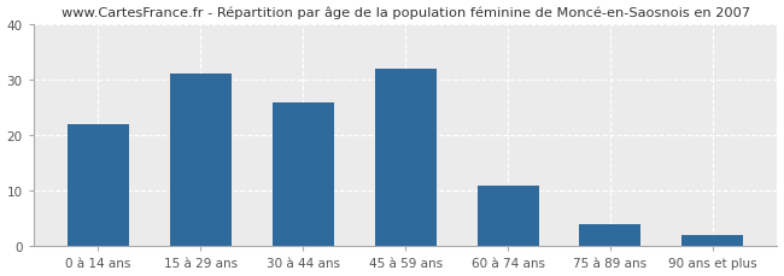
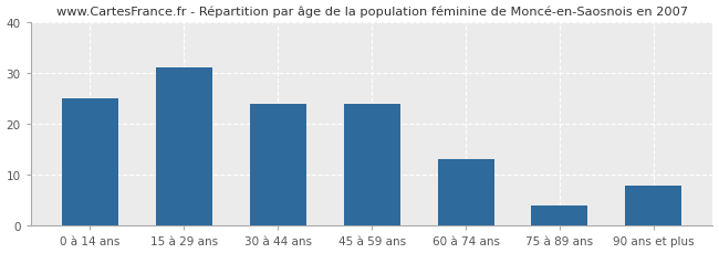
0 à 14 ans: 22 -> 25
30 à 44 ans: 26 -> 24
45 à 59 ans: 32 -> 24
60 à 74 ans: 11 -> 13
90 ans et plus: 2 -> 8
